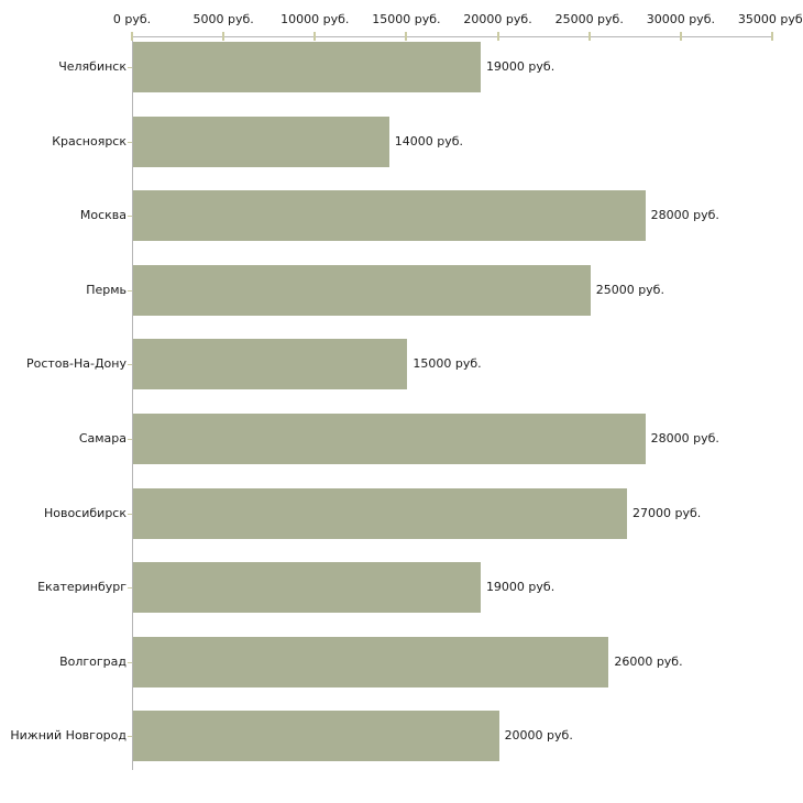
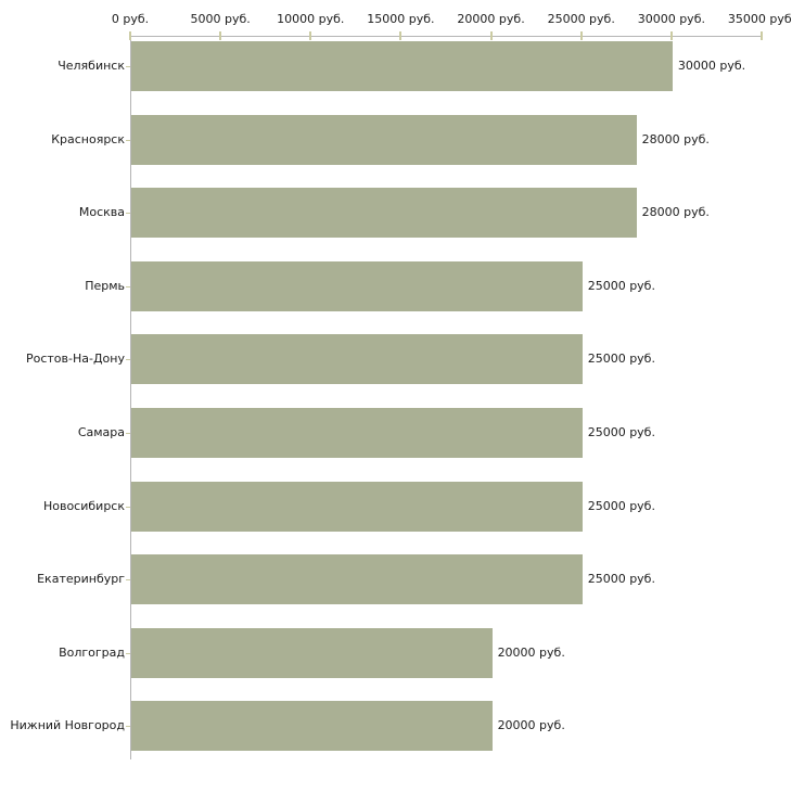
Челябинск: 19000 -> 30000
Красноярск: 14000 -> 28000
Ростов-На-Дону: 15000 -> 25000
Самара: 28000 -> 25000
Новосибирск: 27000 -> 25000
Екатеринбург: 19000 -> 25000
Волгоград: 26000 -> 20000
